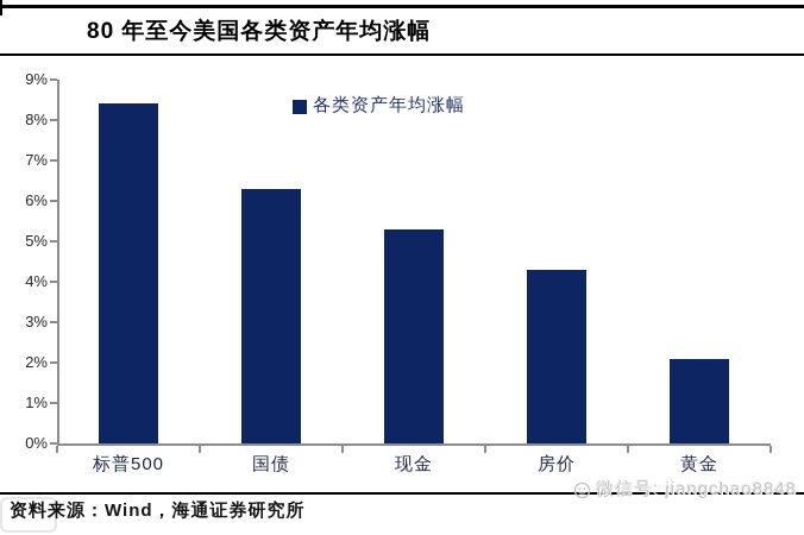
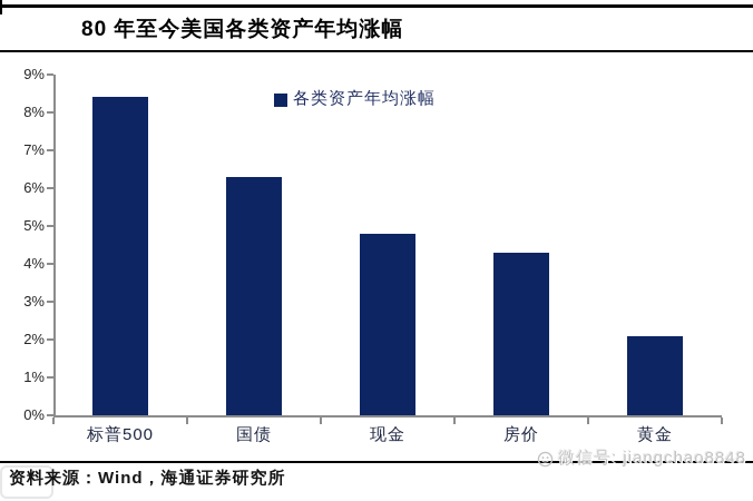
现金: 5.3% -> 4.8%
